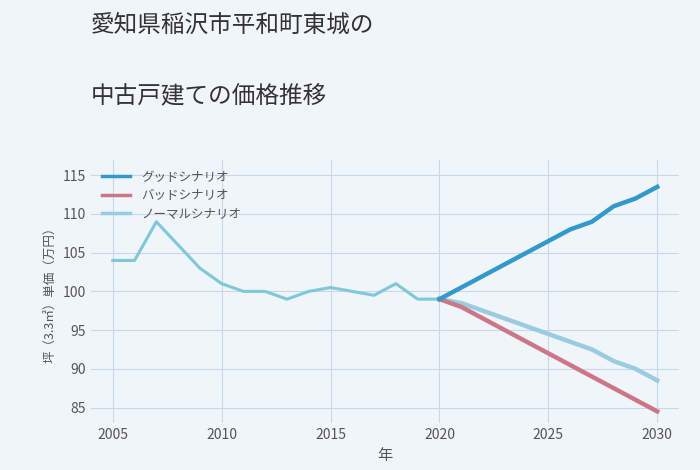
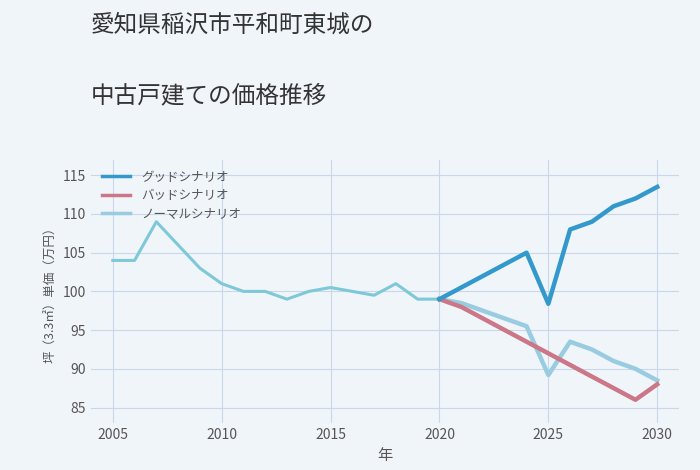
グッドシナリオ/2025: 106.5 -> 98.4
ノーマルシナリオ/2025: 94.5 -> 89.2
バッドシナリオ/2030: 84.5 -> 88.0
